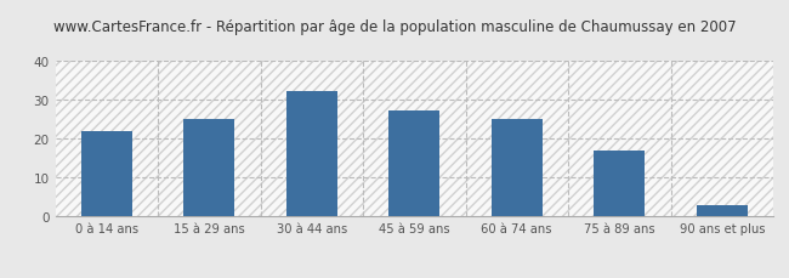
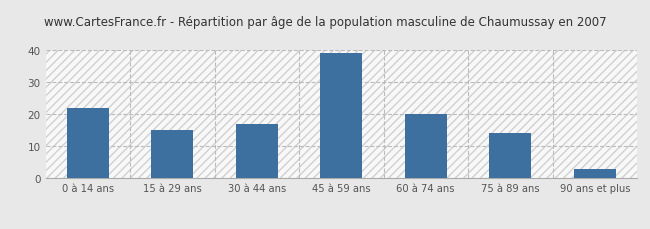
15 à 29 ans: 25 -> 15
30 à 44 ans: 32 -> 17
45 à 59 ans: 27 -> 39
60 à 74 ans: 25 -> 20
75 à 89 ans: 17 -> 14
